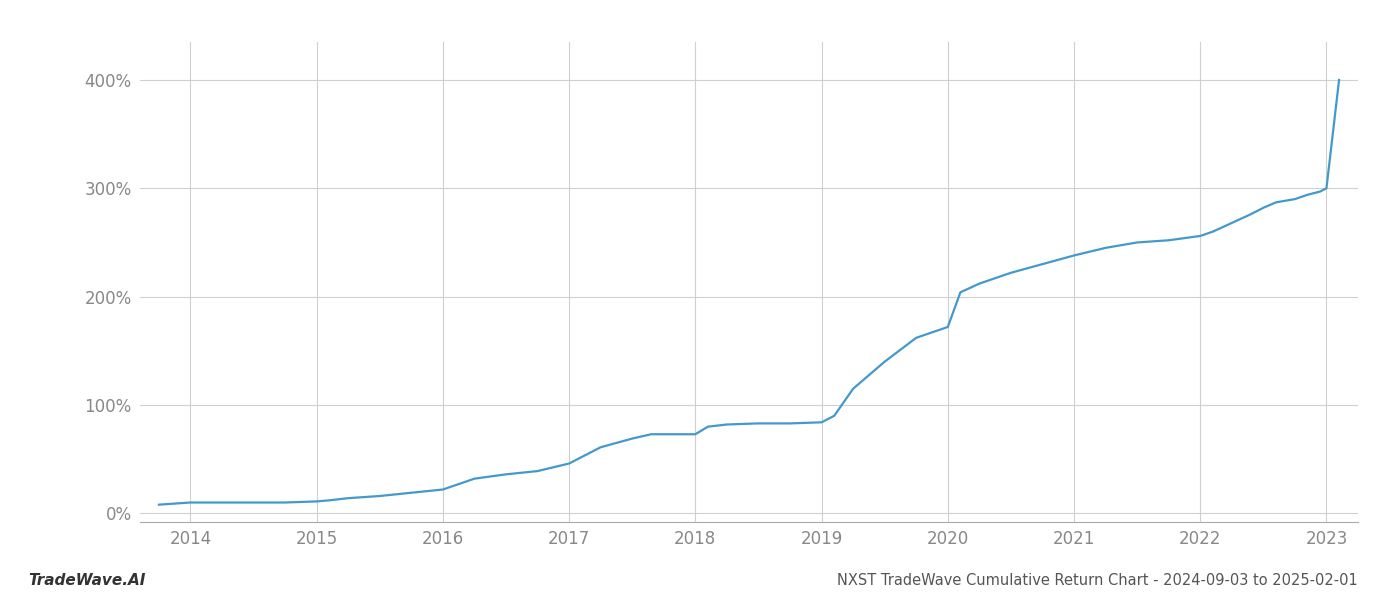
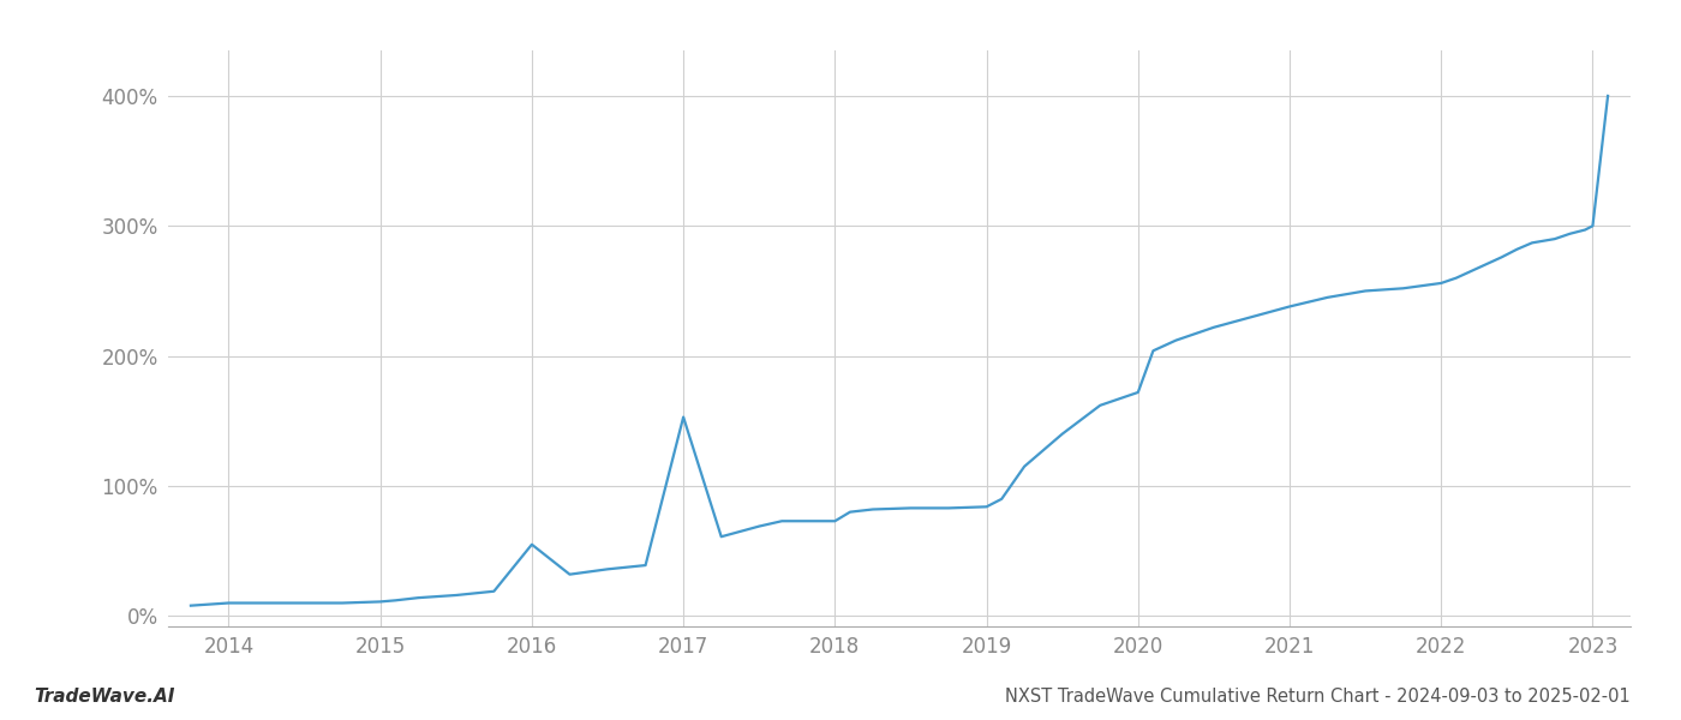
2016: 22% -> 55%
2017: 46% -> 153%
